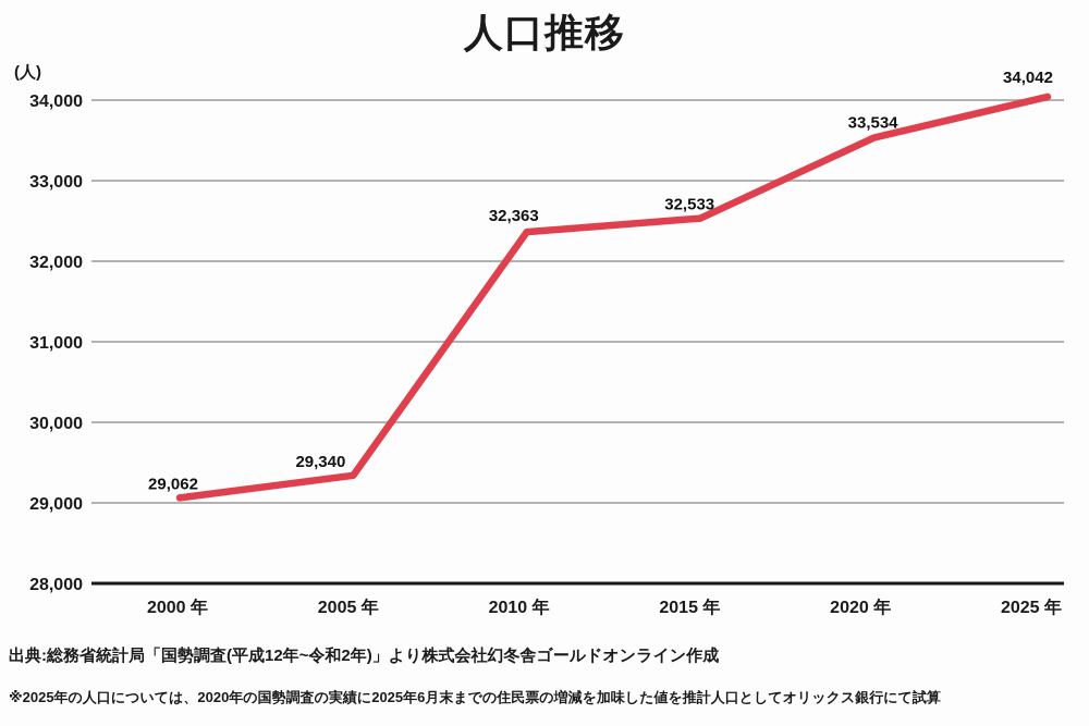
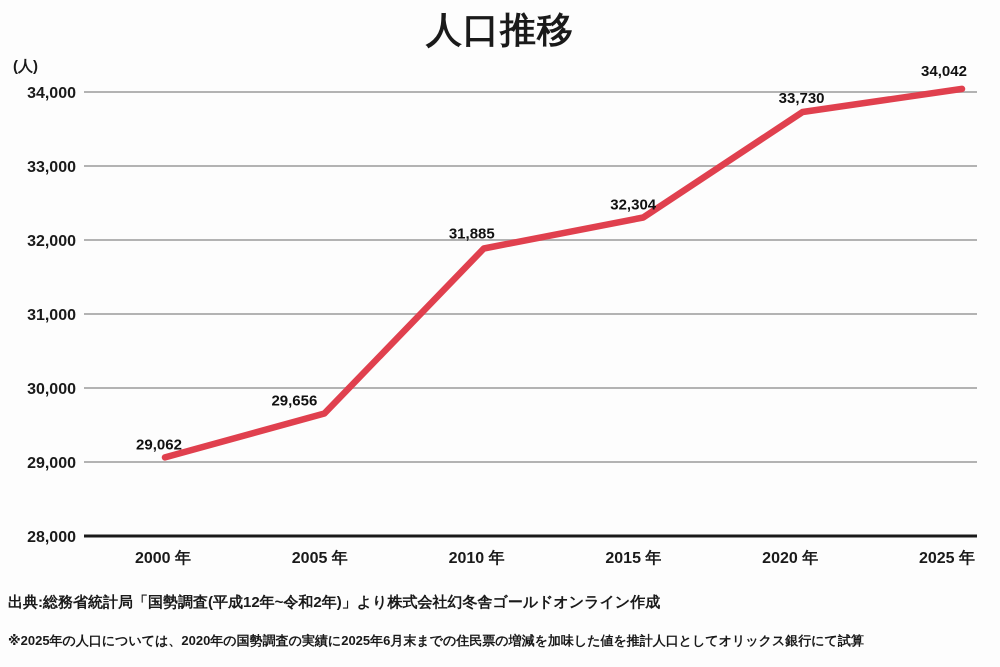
2005 年: 29,340 -> 29,656
2010 年: 32,363 -> 31,885
2015 年: 32,533 -> 32,304
2020 年: 33,534 -> 33,730
